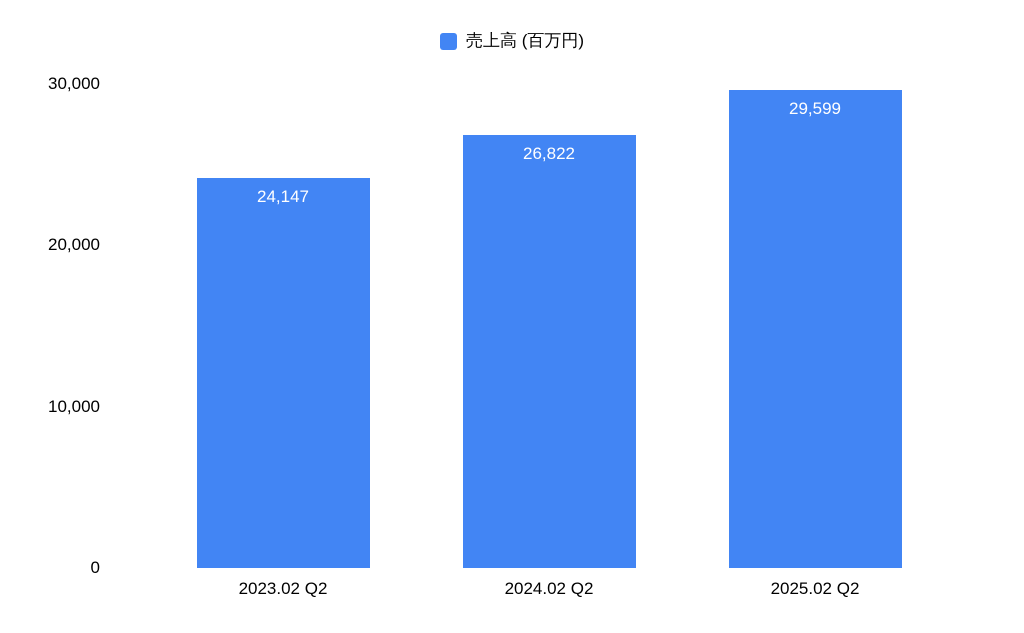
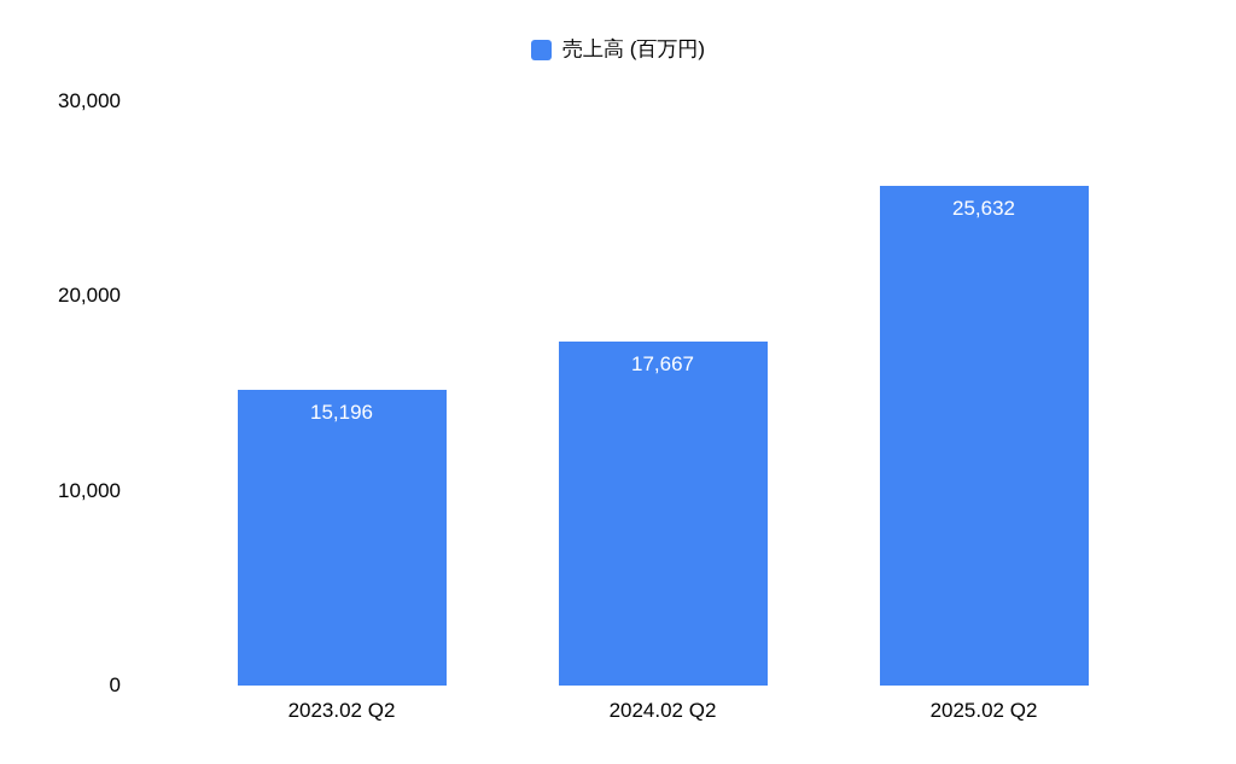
2023.02 Q2: 24,147 -> 15,196
2024.02 Q2: 26,822 -> 17,667
2025.02 Q2: 29,599 -> 25,632
